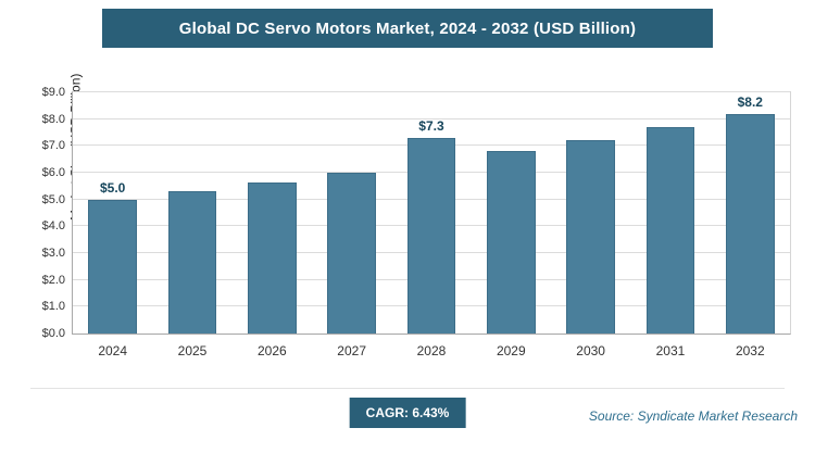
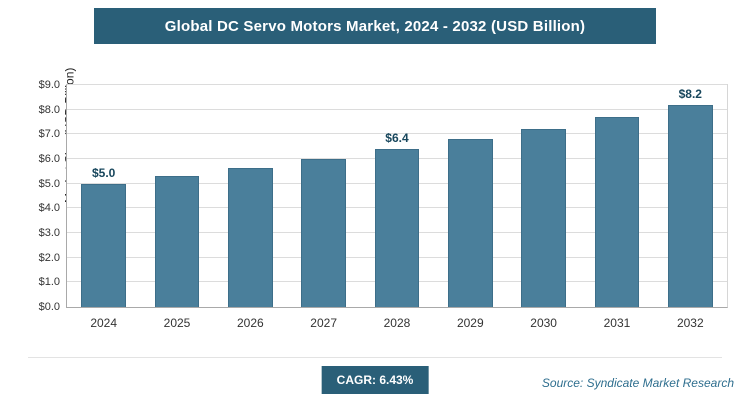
2028: $7.3 -> $6.4
